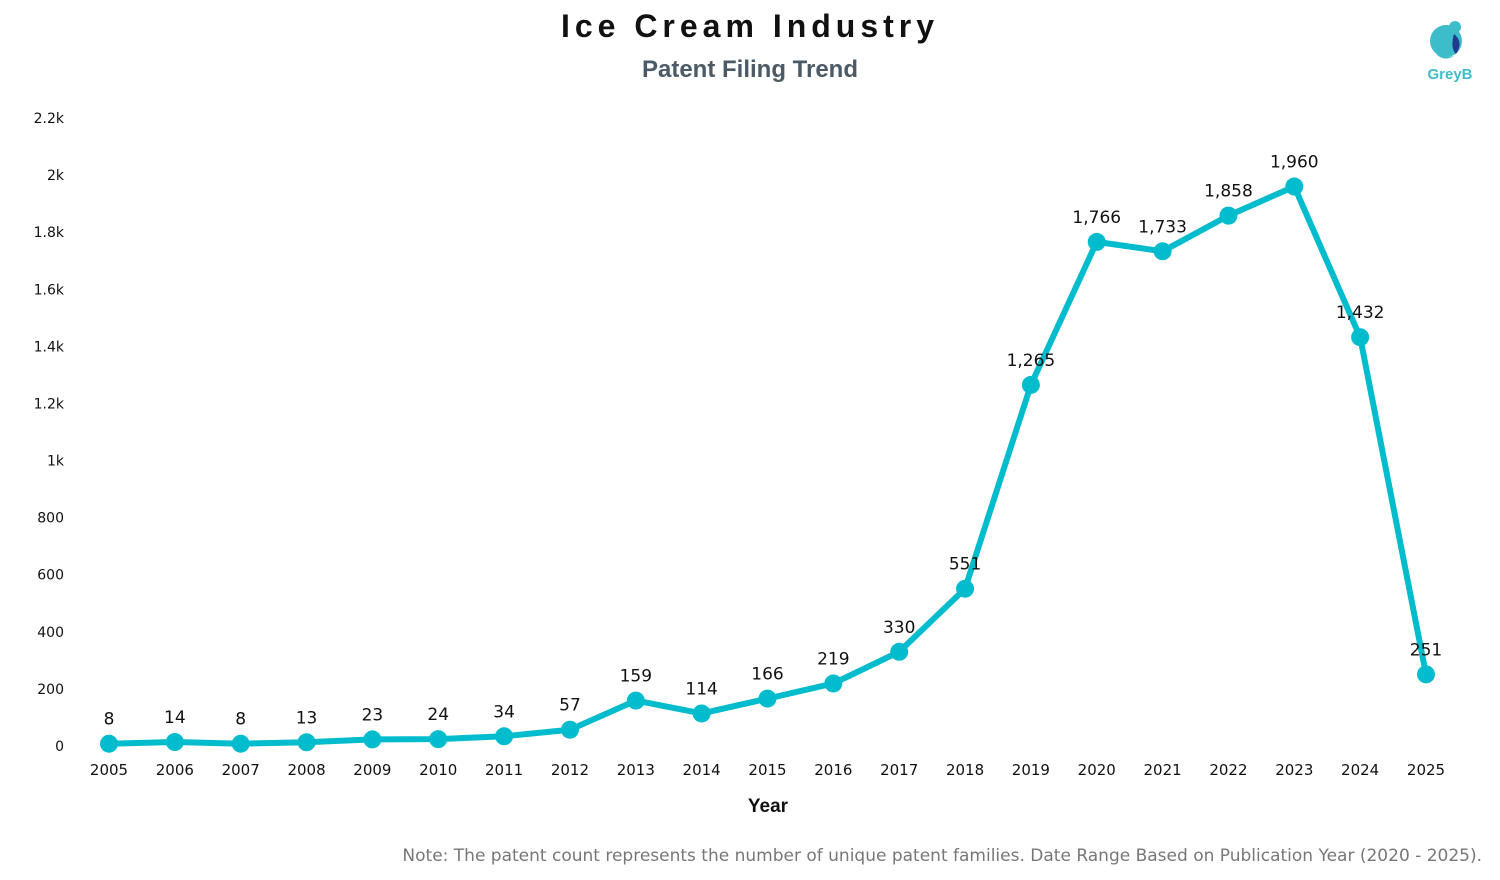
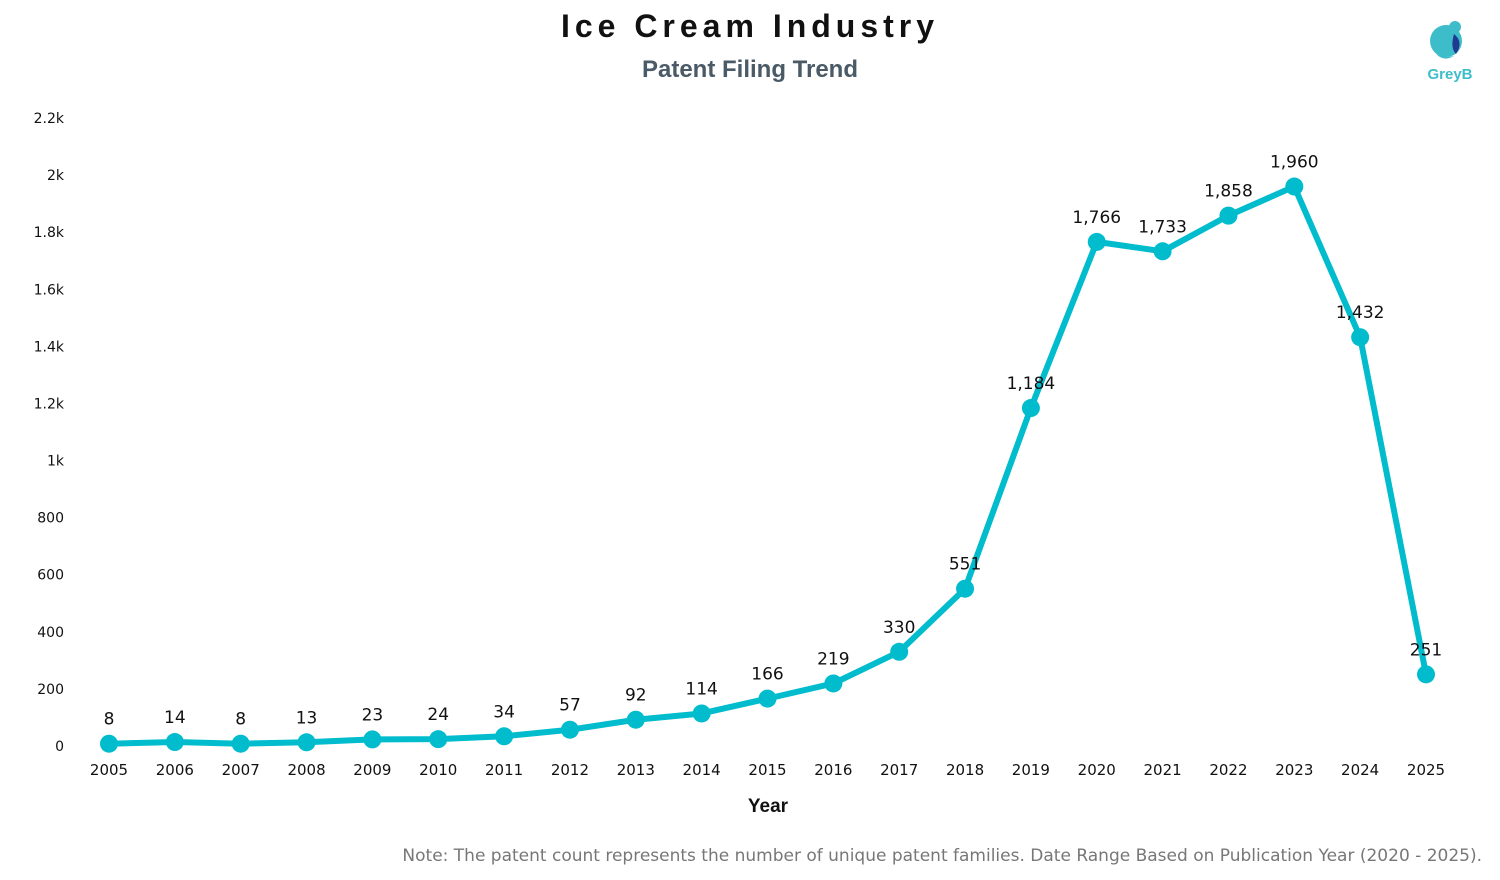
2013: 159 -> 92
2019: 1,265 -> 1,184
